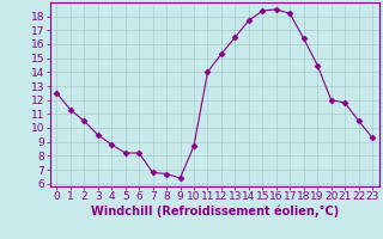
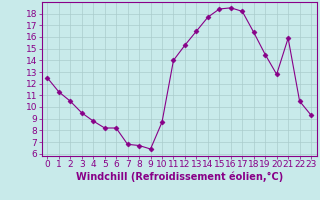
20: 12.0 -> 12.8
21: 11.8 -> 15.9
